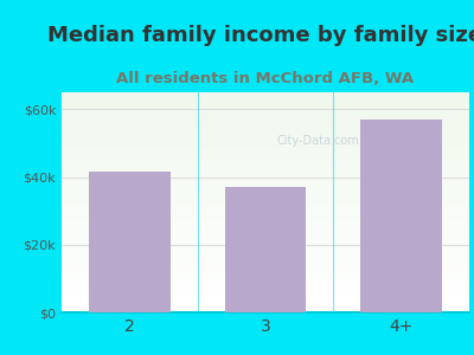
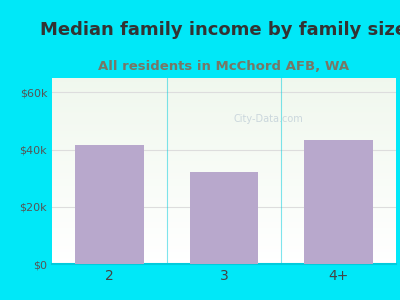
3: $37.0k -> $32.0k
4+: $57.0k -> $43.5k
